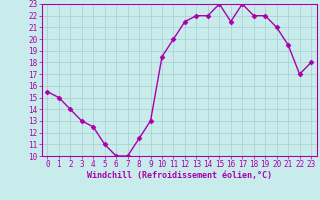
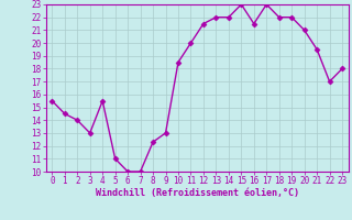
1: 15.0 -> 14.5
4: 12.5 -> 15.5
8: 11.5 -> 12.3
